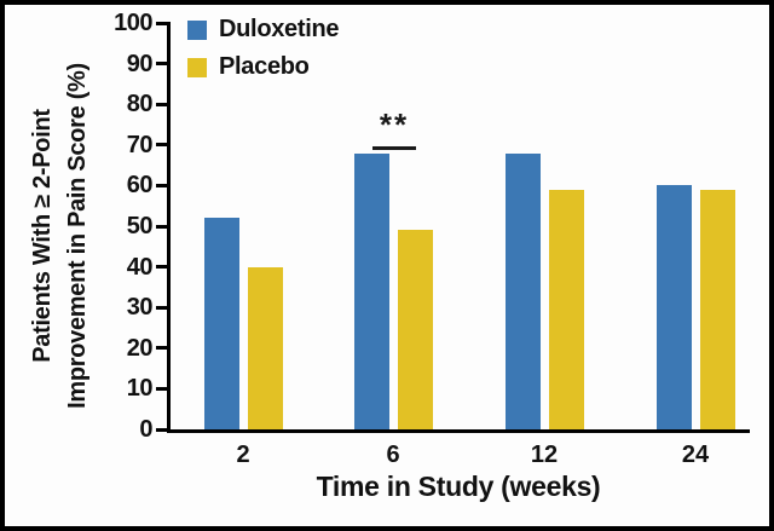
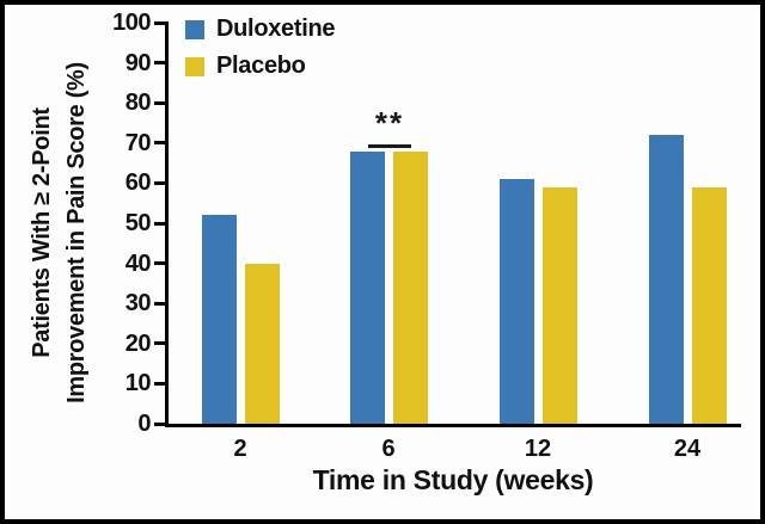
Placebo/6: 49 -> 68
Duloxetine/12: 68 -> 61
Duloxetine/24: 60 -> 72
